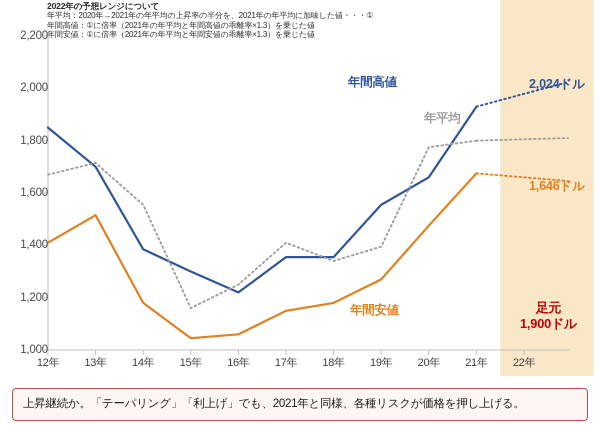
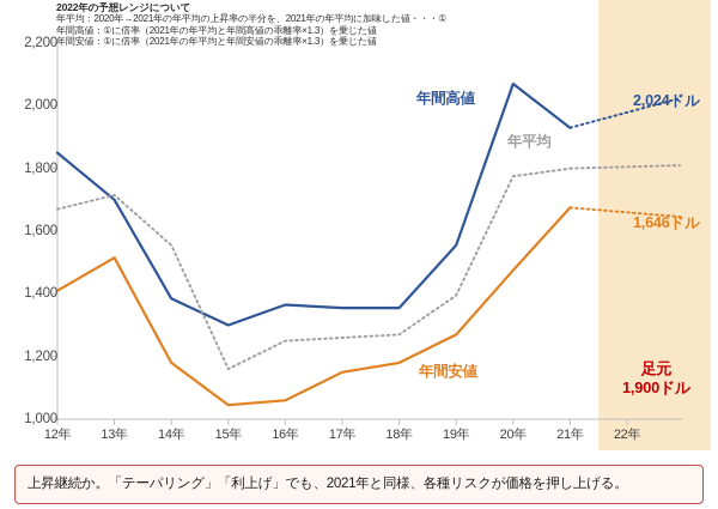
年間高値/16年: 1220 -> 1360
年平均/17年: 1410 -> 1260
年平均/18年: 1340 -> 1270
年間高値/20年: 1660 -> 2070
